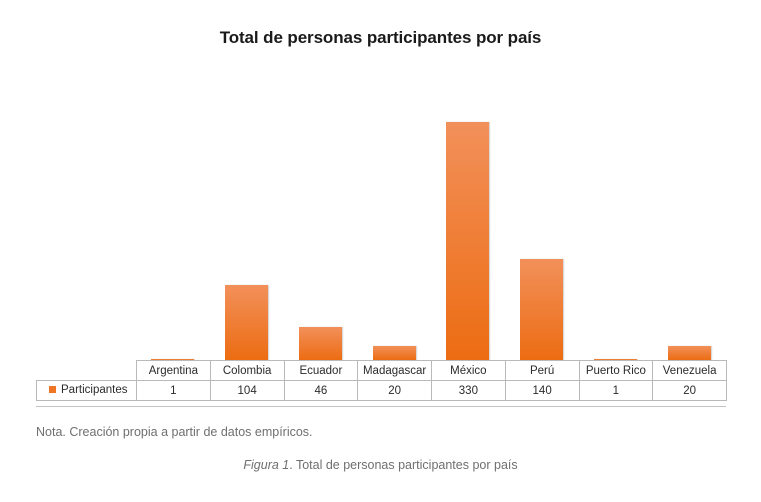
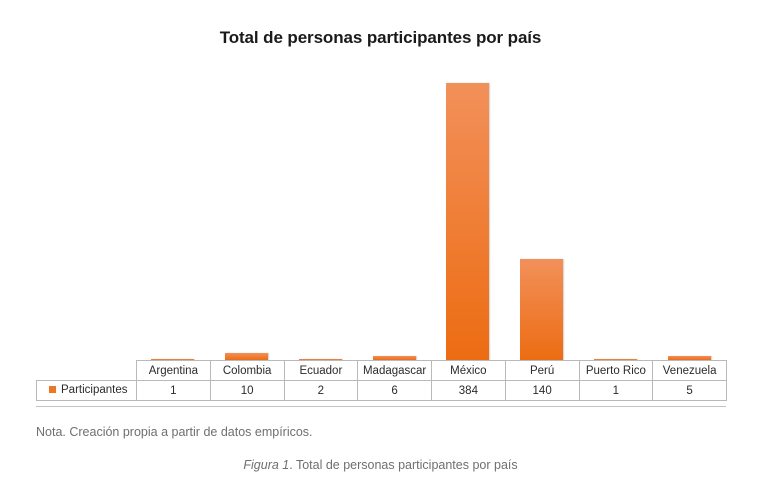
Colombia: 104 -> 10
Ecuador: 46 -> 2
Madagascar: 20 -> 6
México: 330 -> 384
Venezuela: 20 -> 5
